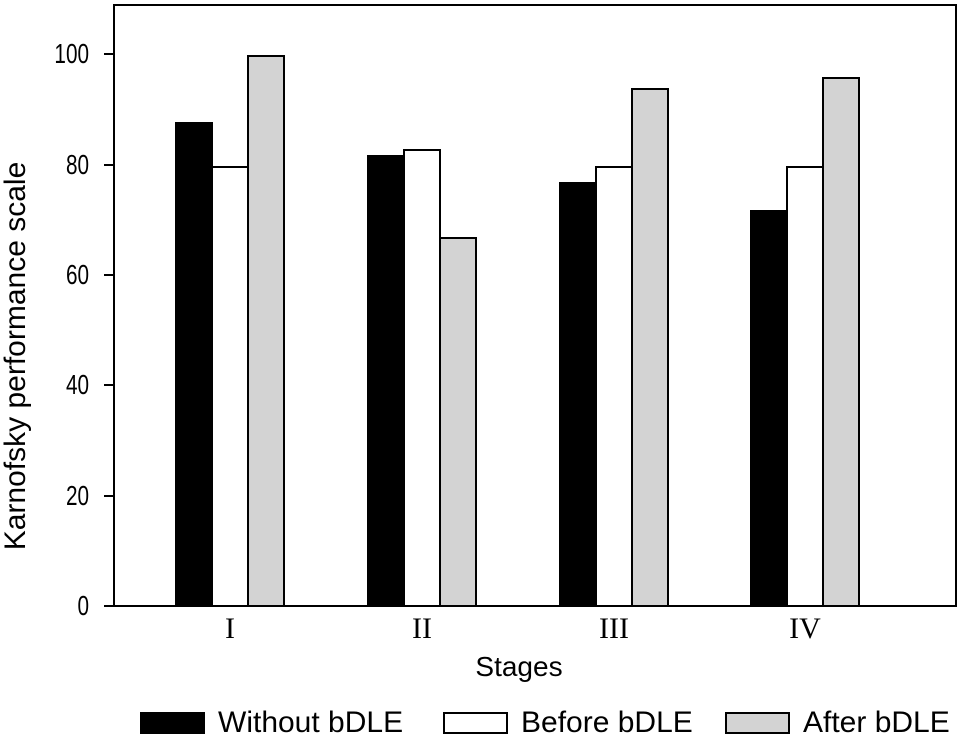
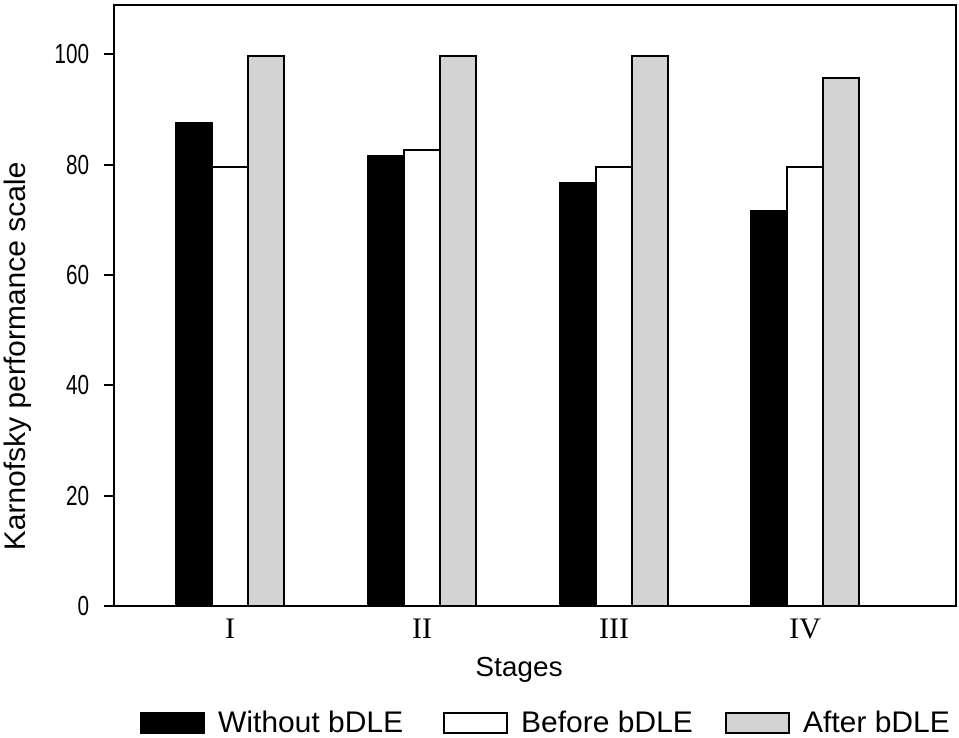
After bDLE/II: 67 -> 100
After bDLE/III: 94 -> 100
